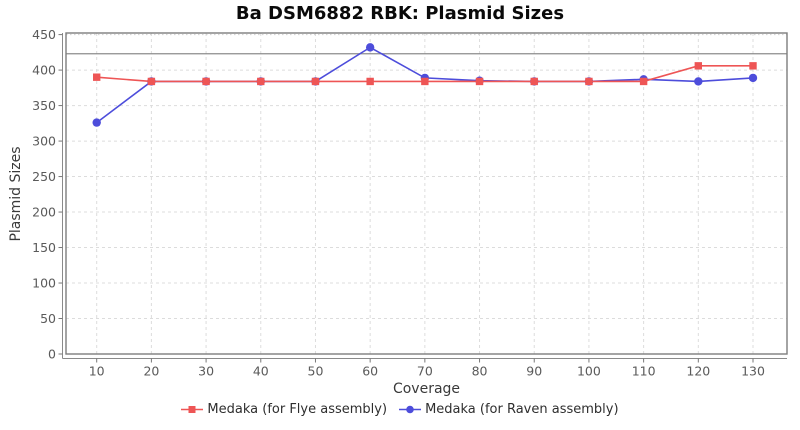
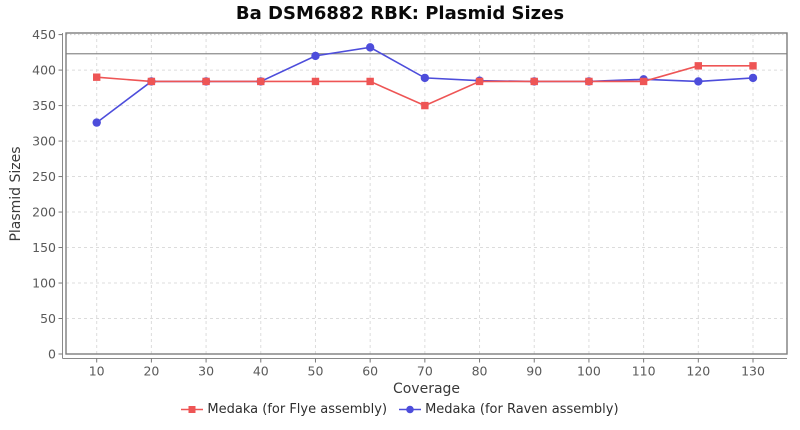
Medaka (for Raven assembly)/50: 380 -> 420
Medaka (for Flye assembly)/70: 380 -> 350
